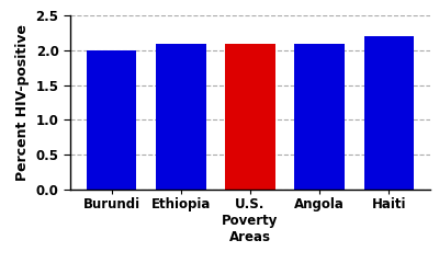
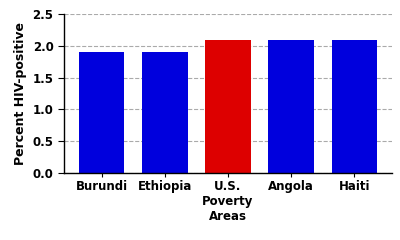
Burundi: 2.0 -> 1.9
Ethiopia: 2.1 -> 1.9
Haiti: 2.2 -> 2.1
